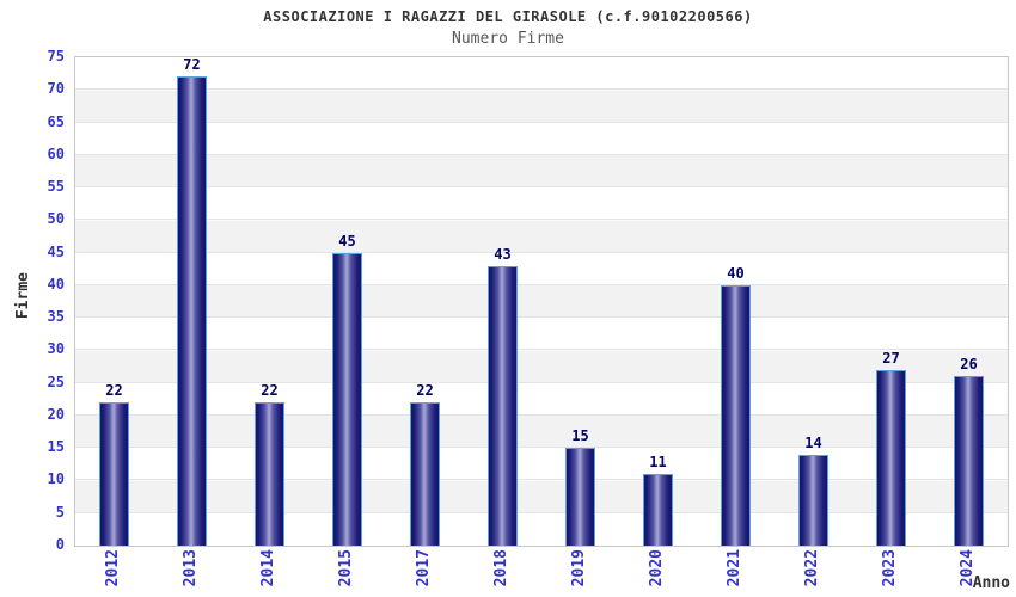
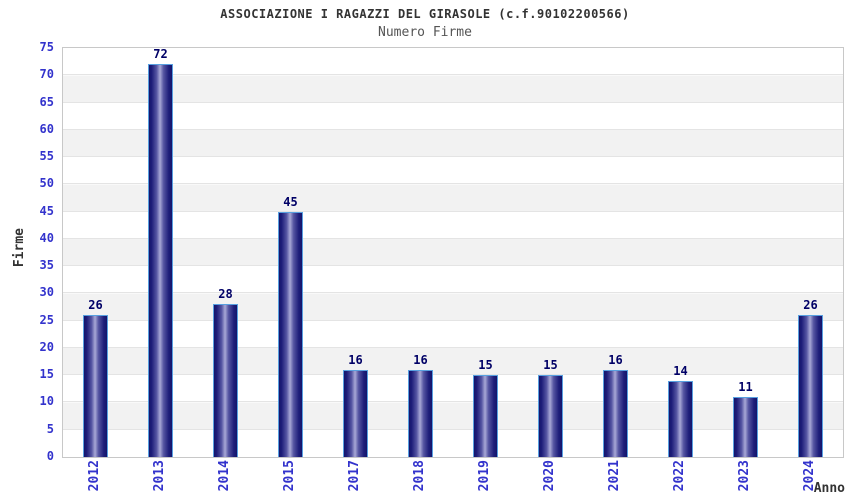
2012: 22 -> 26
2014: 22 -> 28
2017: 22 -> 16
2018: 43 -> 16
2020: 11 -> 15
2021: 40 -> 16
2023: 27 -> 11
